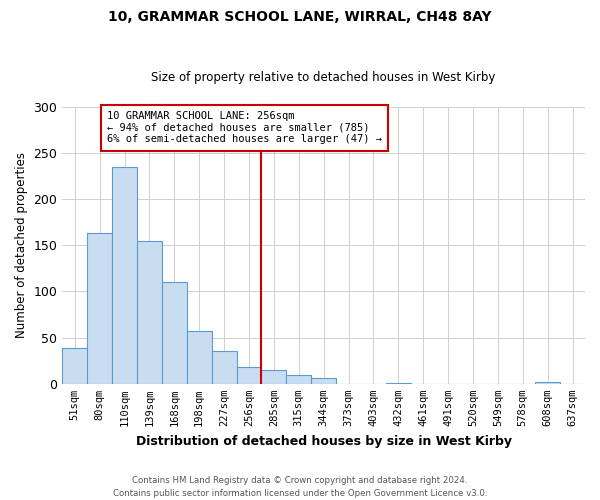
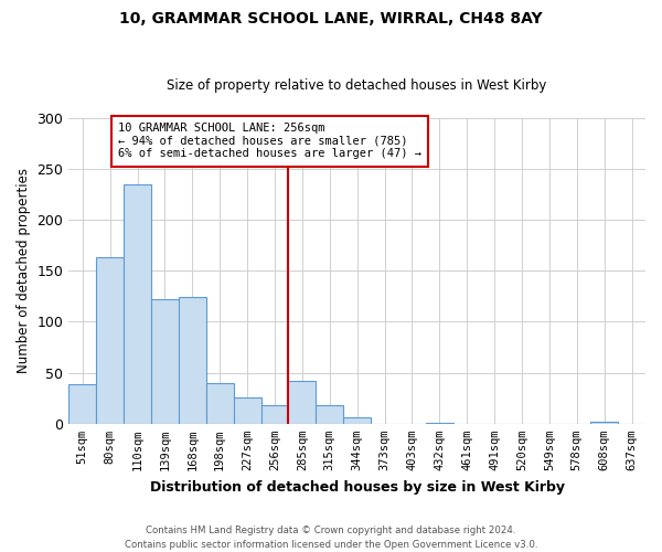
139sqm: 154 -> 122
168sqm: 110 -> 124
198sqm: 57 -> 40
227sqm: 35 -> 26
285sqm: 15 -> 42
315sqm: 9 -> 18
